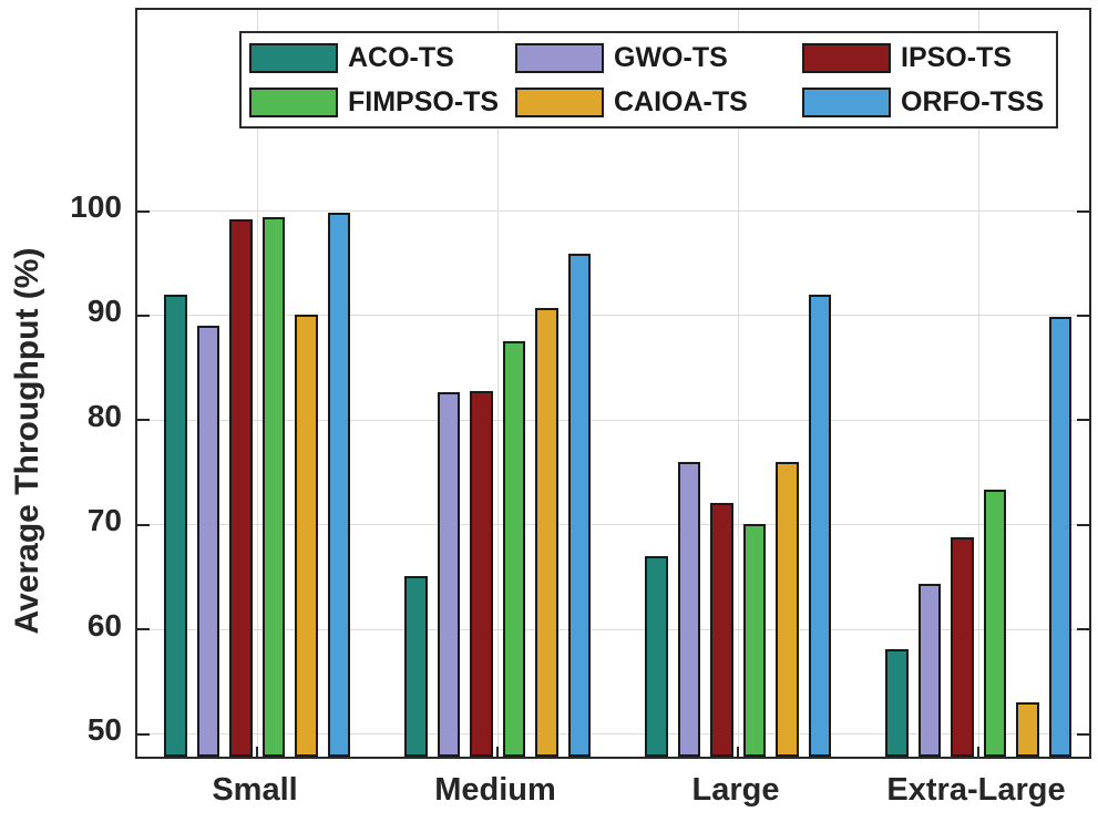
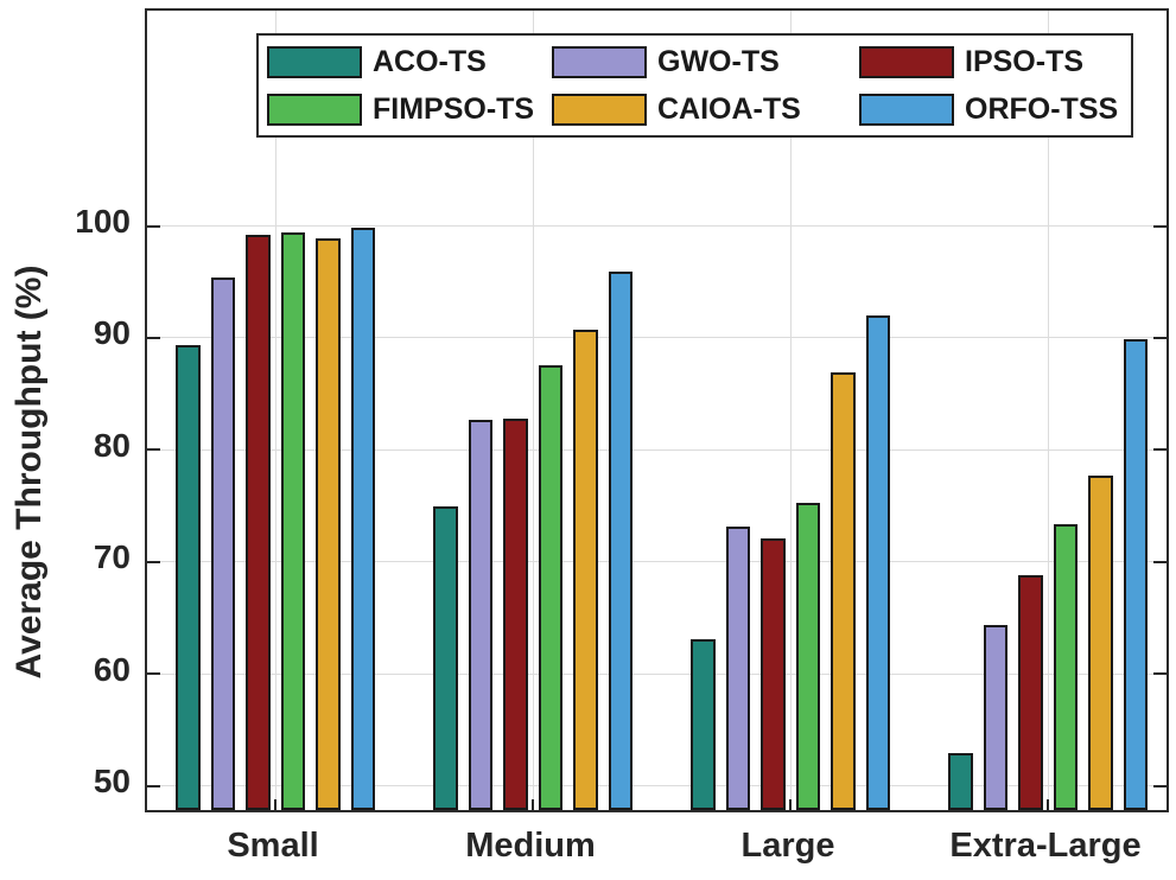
ACO-TS/Small: 92 -> 89
GWO-TS/Small: 89 -> 95
CAIOA-TS/Small: 90 -> 99
ACO-TS/Medium: 65 -> 75
ACO-TS/Large: 67 -> 63
GWO-TS/Large: 76 -> 73
FIMPSO-TS/Large: 70 -> 75
CAIOA-TS/Large: 76 -> 87
ACO-TS/Extra-Large: 58 -> 53
CAIOA-TS/Extra-Large: 53 -> 78
